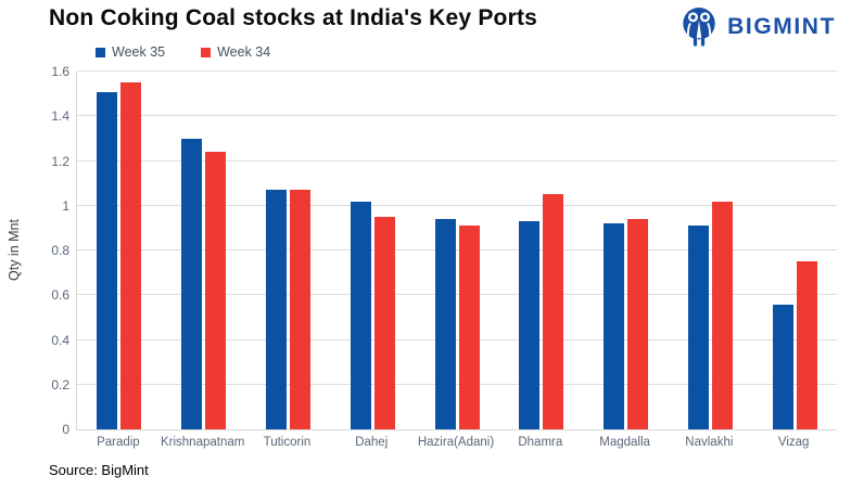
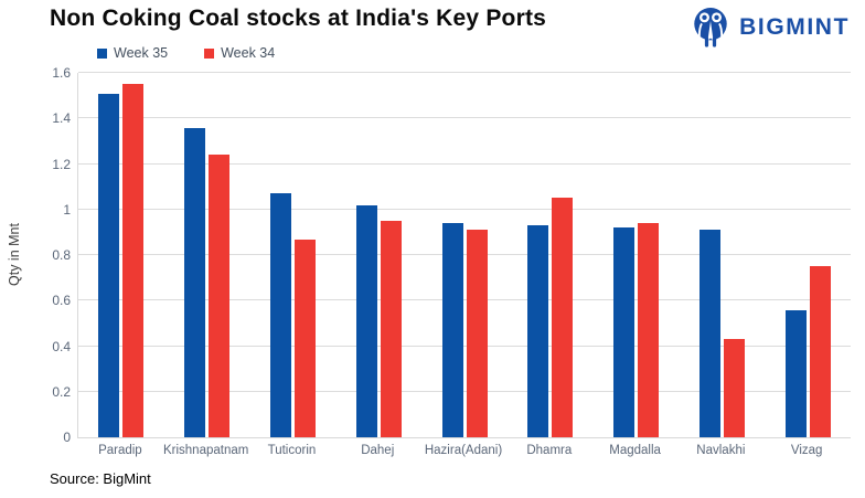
Week 35/Krishnapatnam: 1.30 -> 1.36
Week 34/Tuticorin: 1.07 -> 0.87
Week 34/Navlakhi: 1.02 -> 0.43
